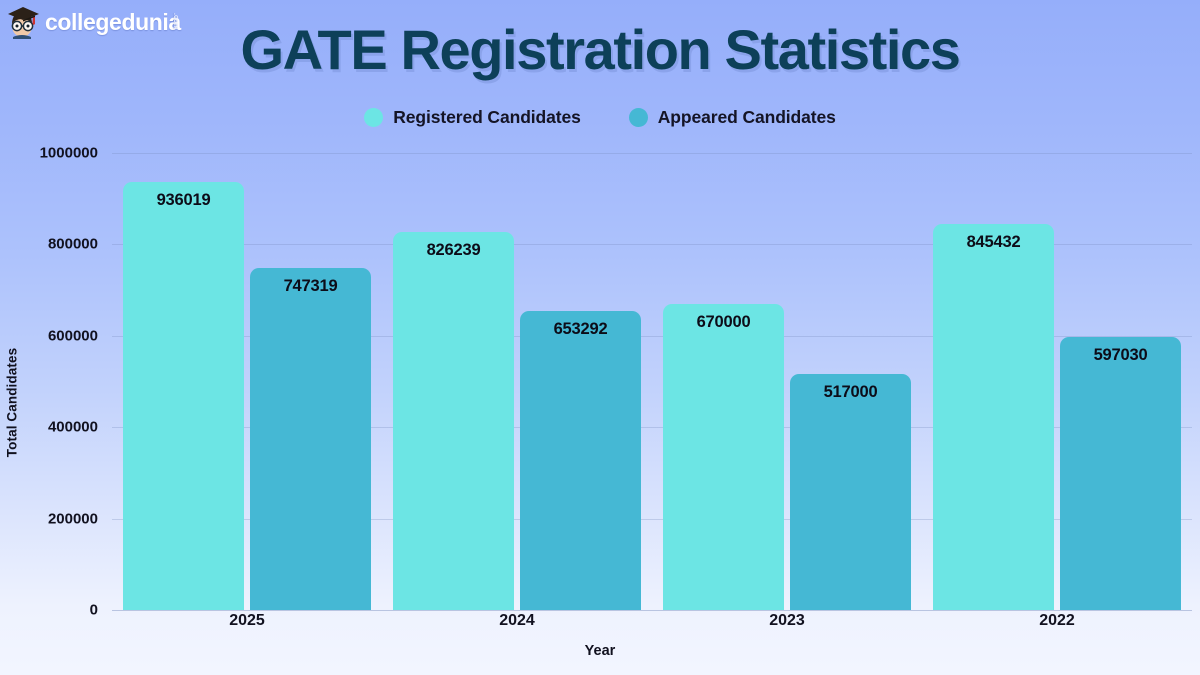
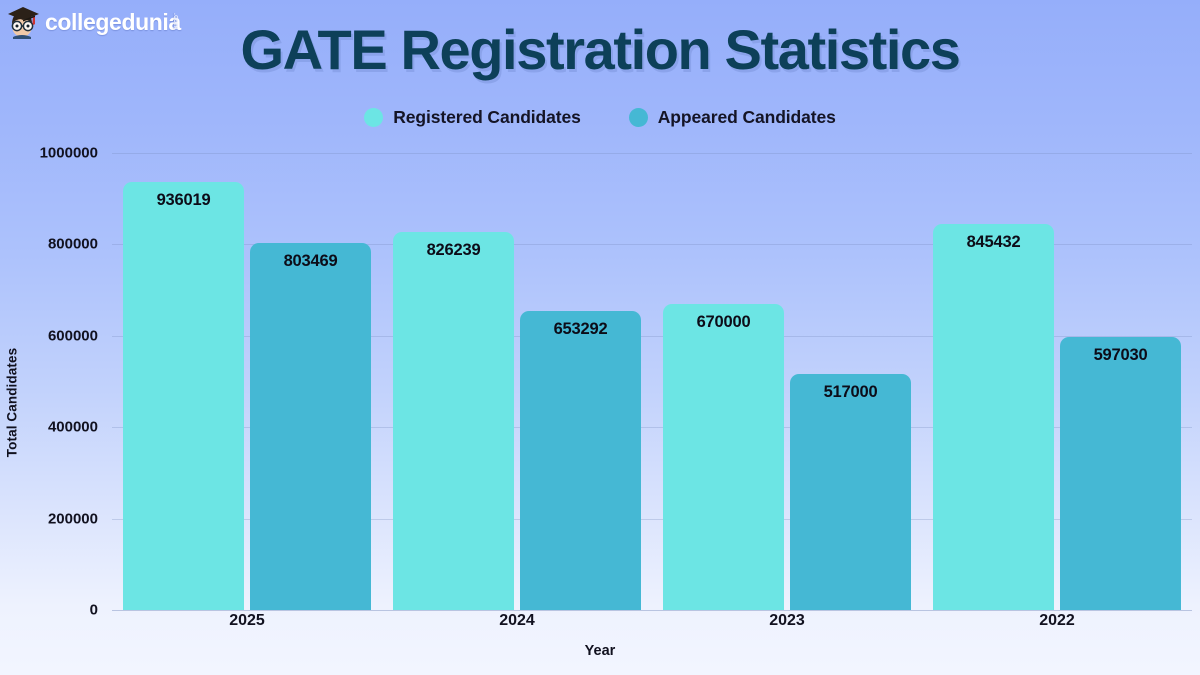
Appeared Candidates/2025: 747319 -> 803469
